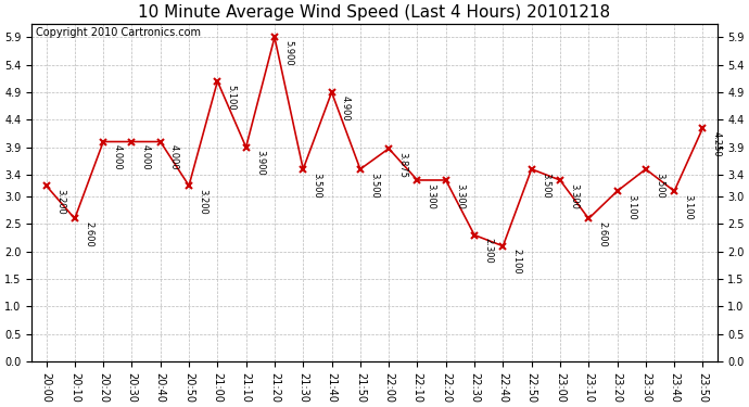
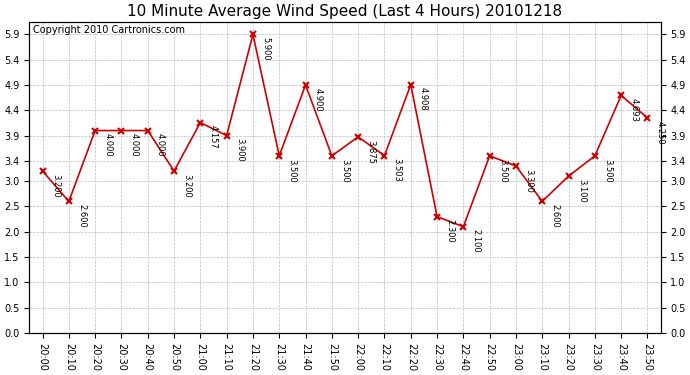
21:00: 5.100 -> 4.157
22:10: 3.300 -> 3.503
22:20: 3.300 -> 4.908
23:40: 3.100 -> 4.693
